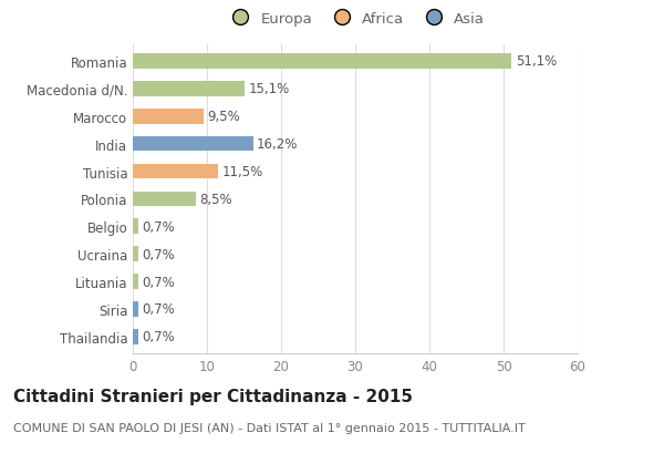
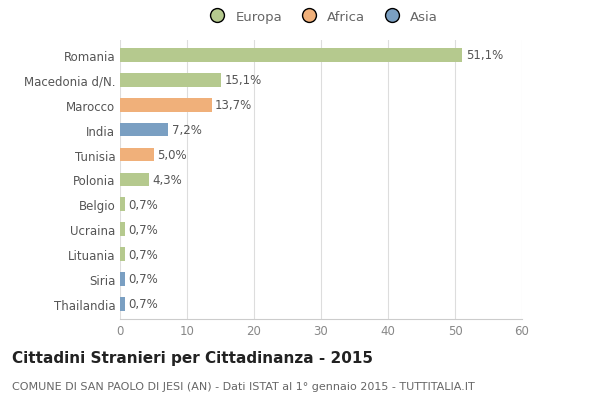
Marocco: 9,5% -> 13,7%
India: 16,2% -> 7,2%
Tunisia: 11,5% -> 5,0%
Polonia: 8,5% -> 4,3%
